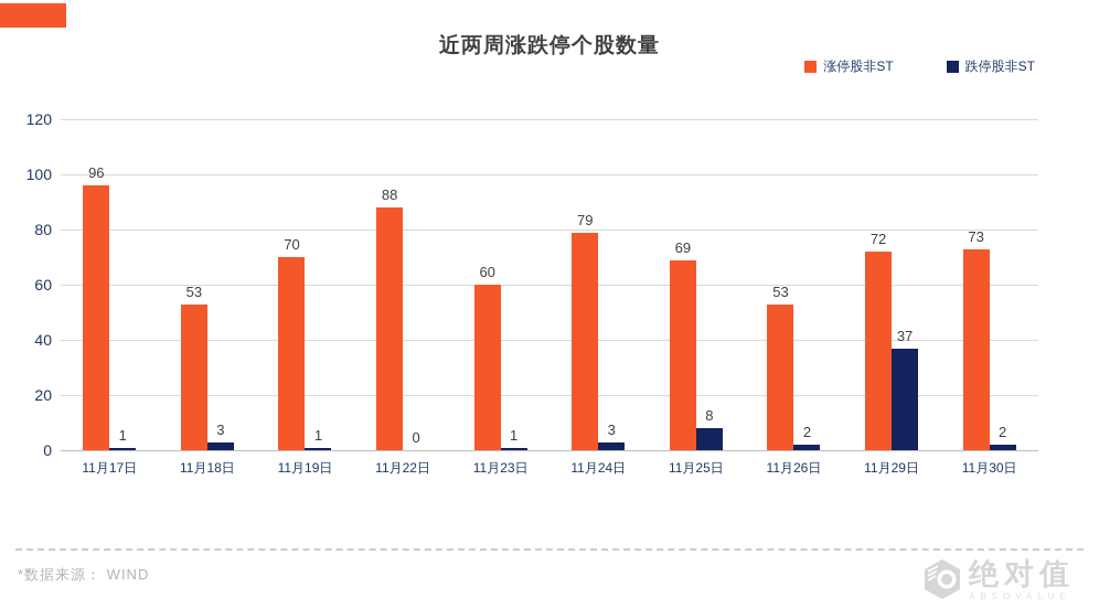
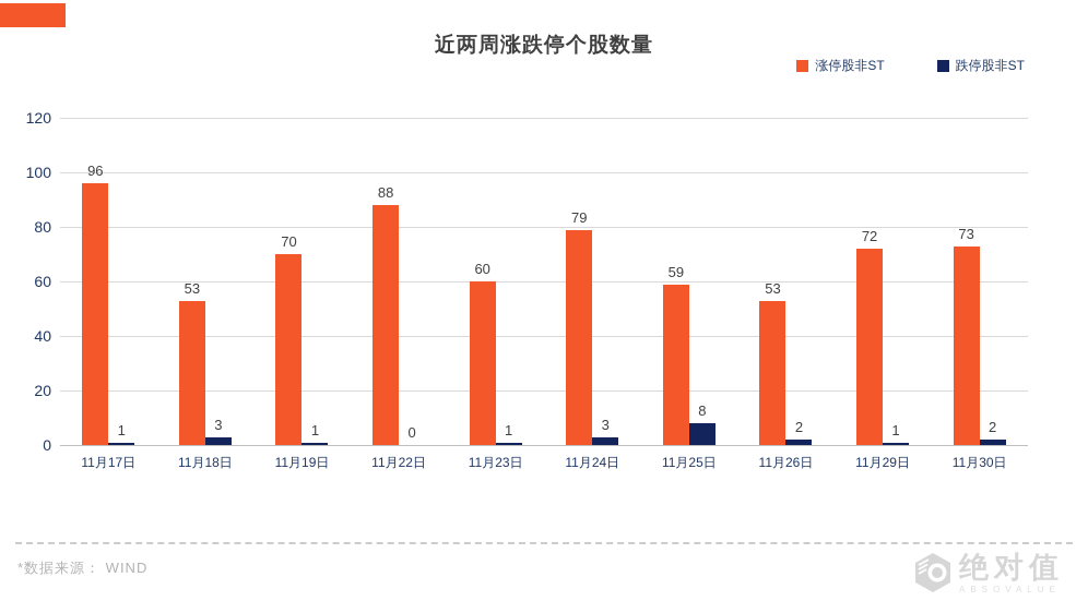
涨停股非ST/11月25日: 69 -> 59
跌停股非ST/11月29日: 37 -> 1
